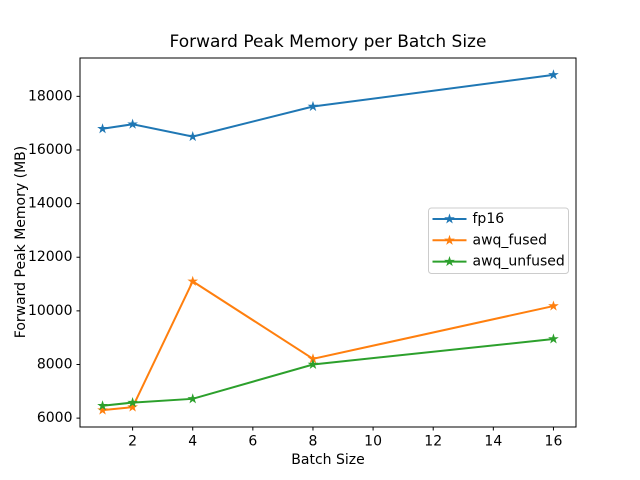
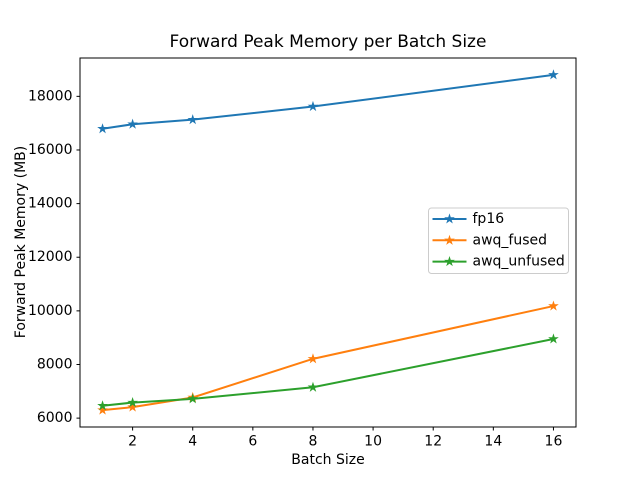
fp16/4: 16500 -> 17100
awq_fused/4: 11100 -> 6800
awq_unfused/8: 8000 -> 7200
